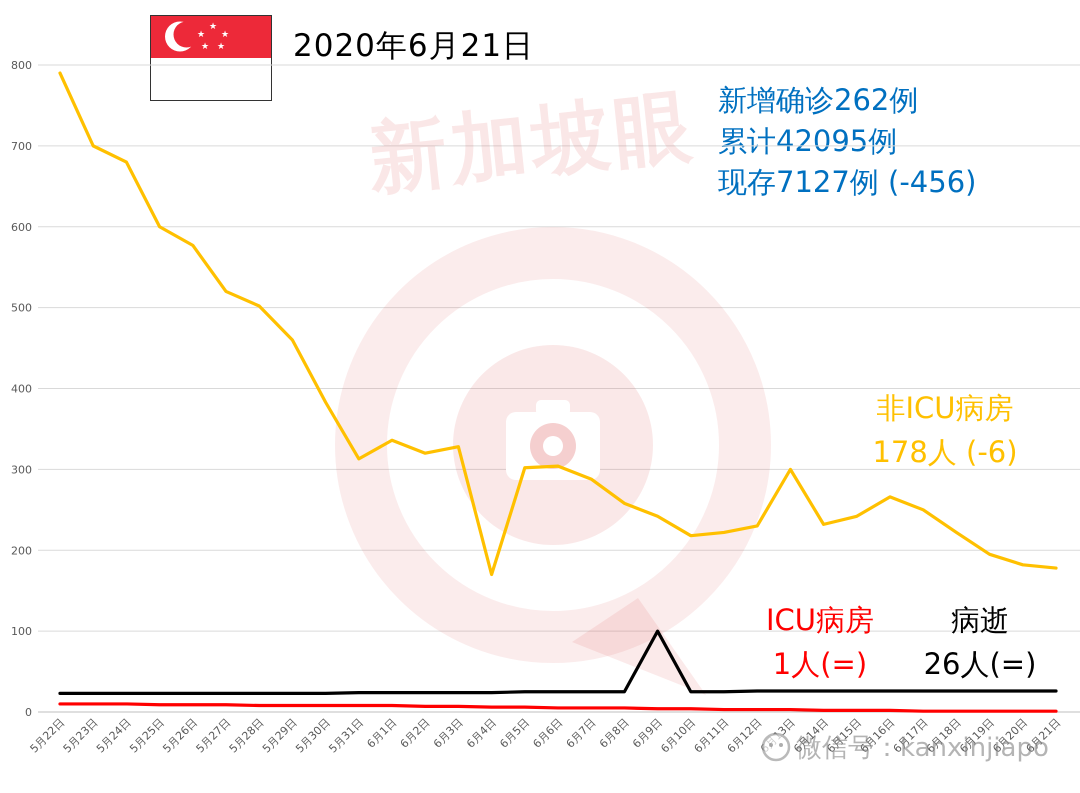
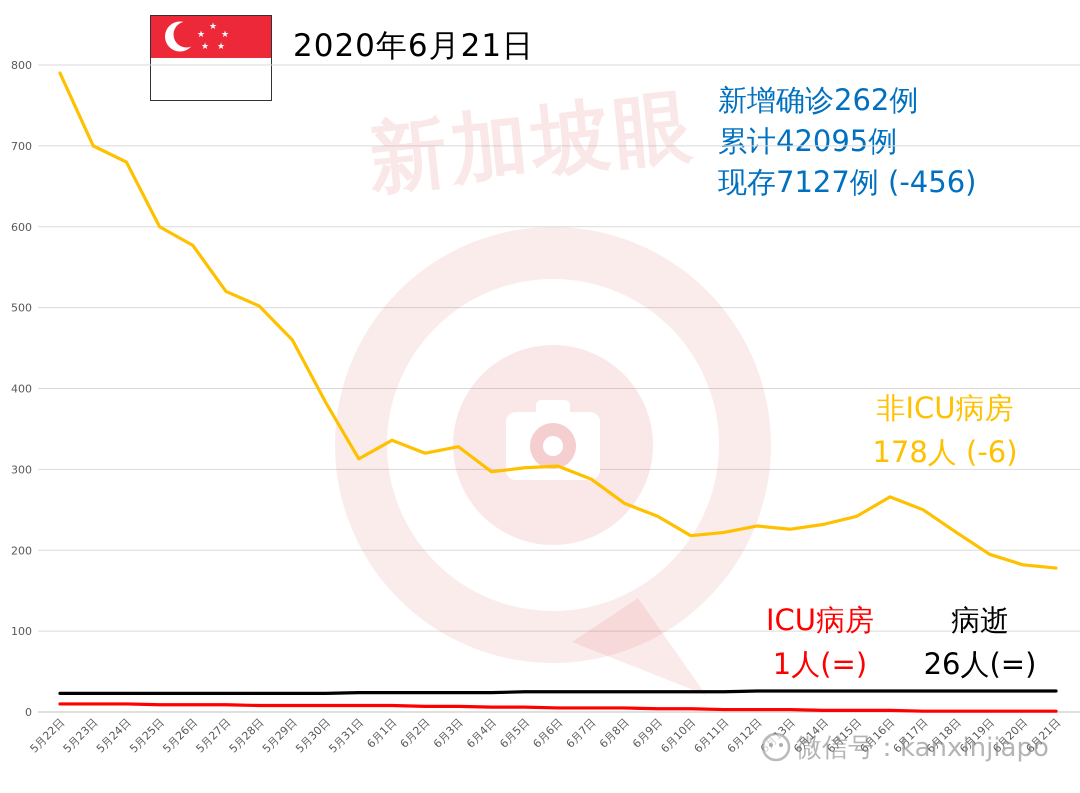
非ICU病房/6月4日: 170 -> 300
病逝/6月9日: 100 -> 20
非ICU病房/6月13日: 300 -> 230
